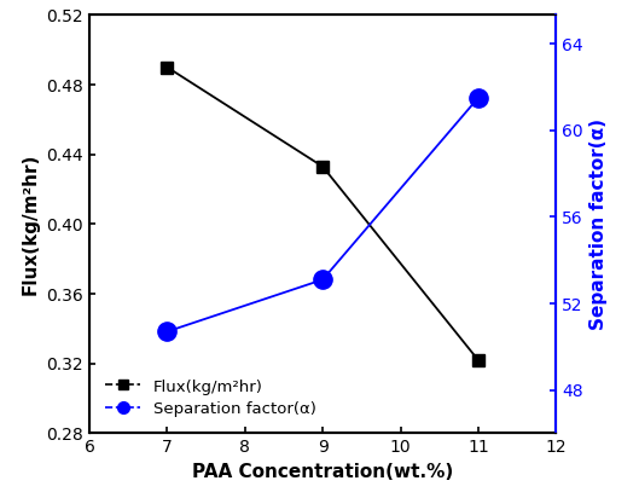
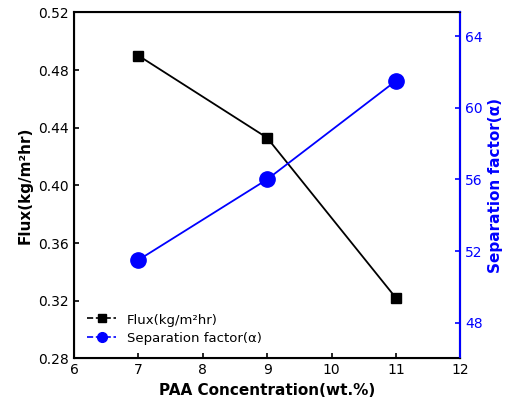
Separation factor(α)/7: 50.7 -> 51.5
Separation factor(α)/9: 53.1 -> 56.0
